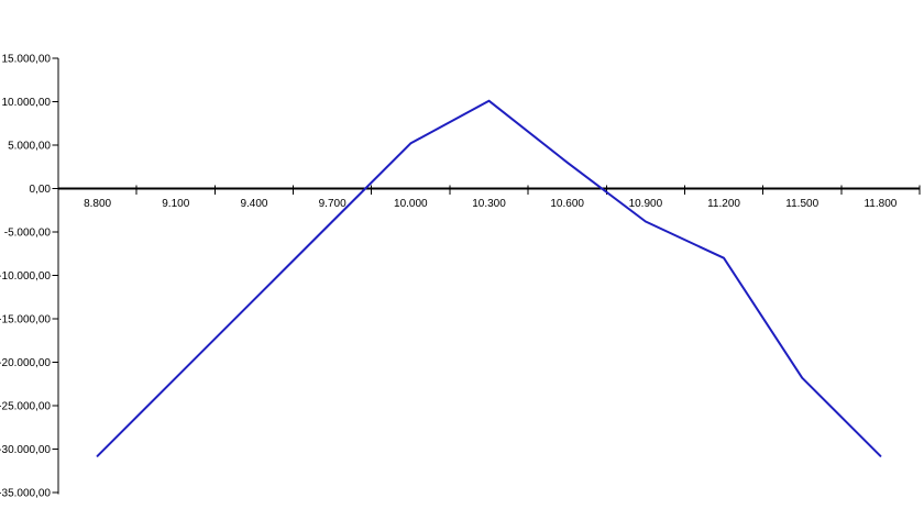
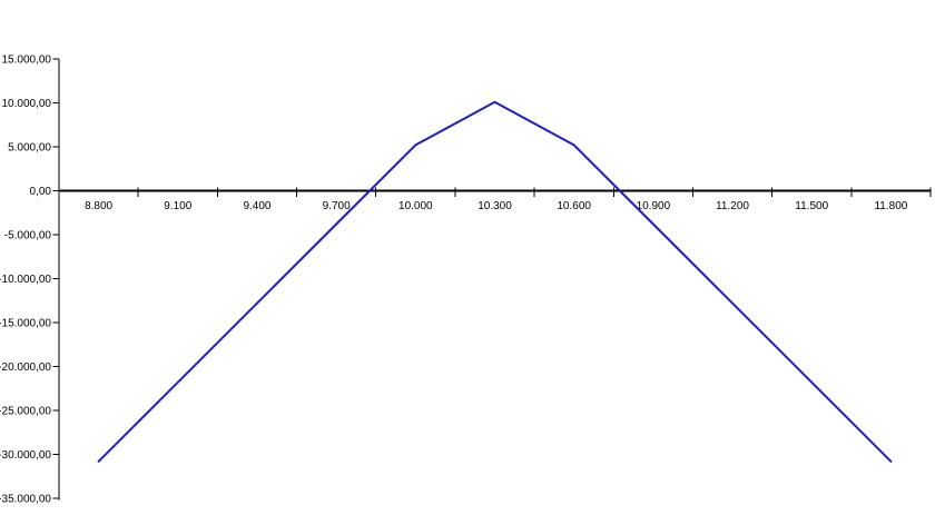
10.600: 3000 -> 5000
11.200: -8000 -> -13000
